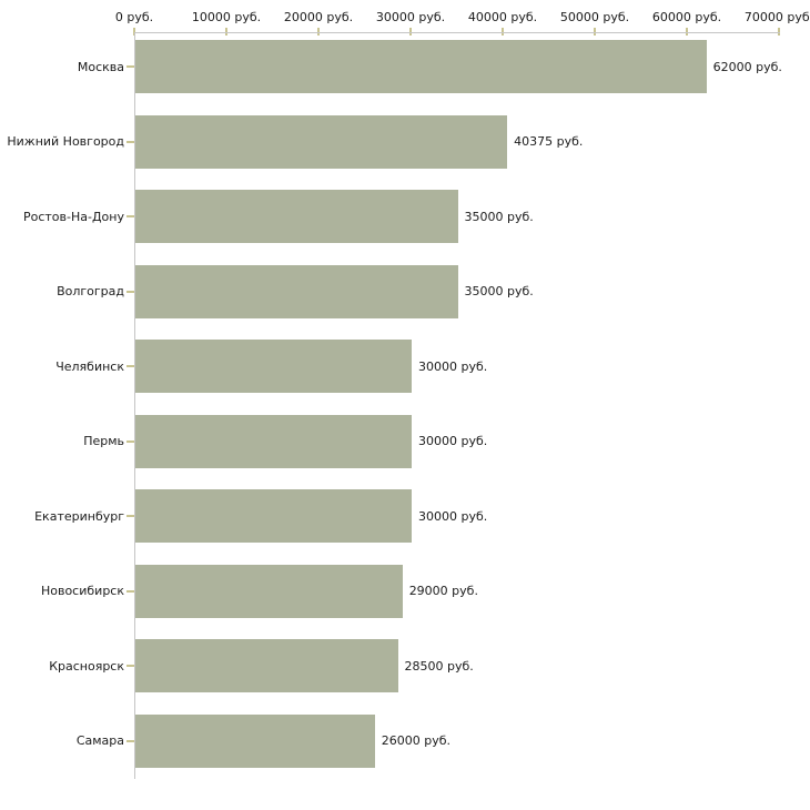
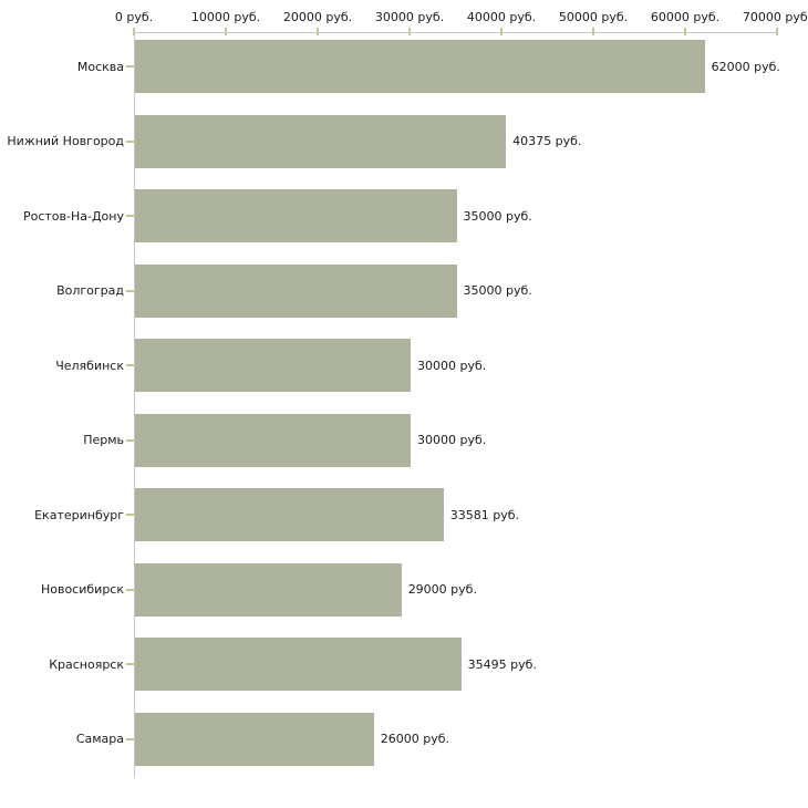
Екатеринбург: 30000 -> 33581
Красноярск: 28500 -> 35495
